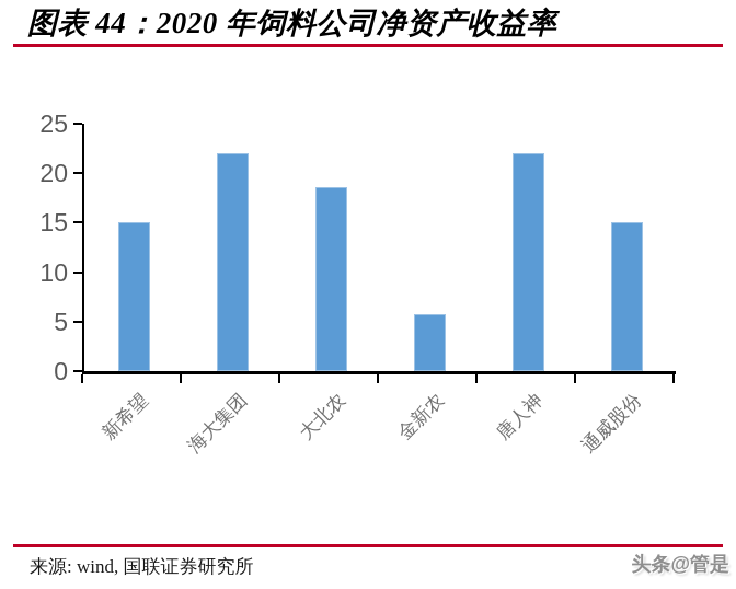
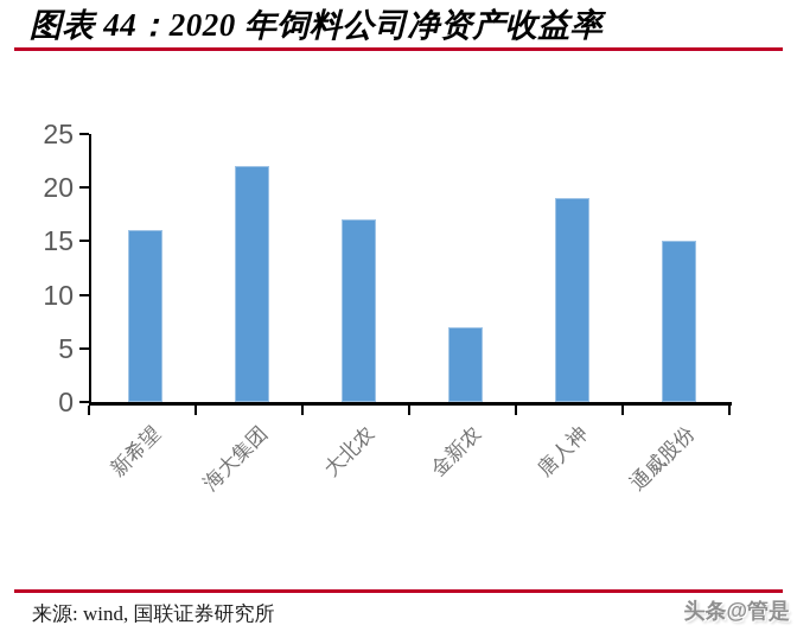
新希望: 15 -> 16
大北农: 19 -> 17
金新农: 6 -> 7
唐人神: 22 -> 19
